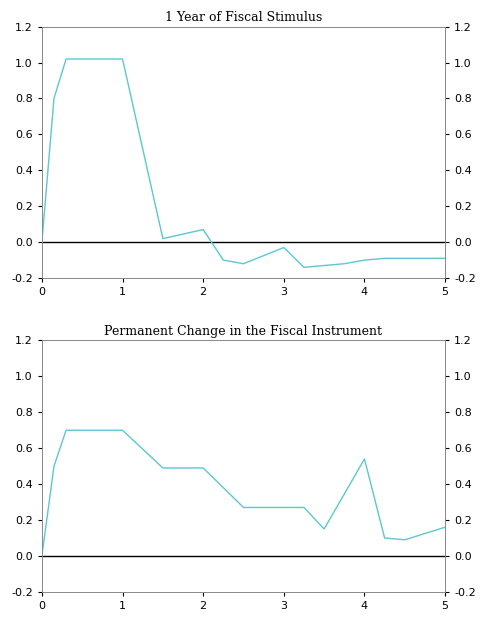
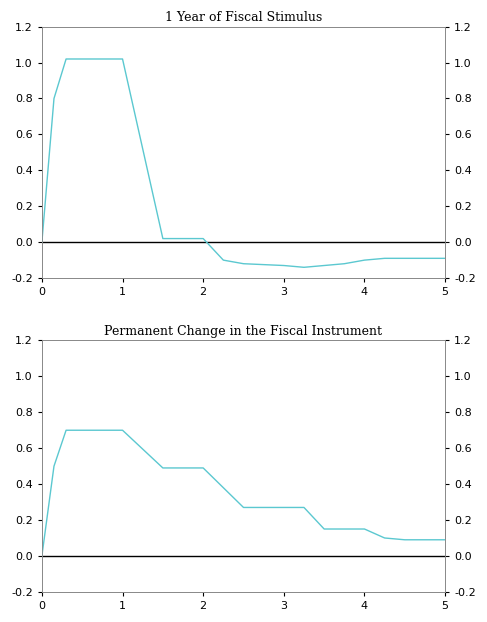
1 Year of Fiscal Stimulus/2: 0.07 -> 0.02
1 Year of Fiscal Stimulus/3: -0.03 -> -0.13
Permanent Change in the Fiscal Instrument/4: 0.54 -> 0.15
Permanent Change in the Fiscal Instrument/5: 0.16 -> 0.09
